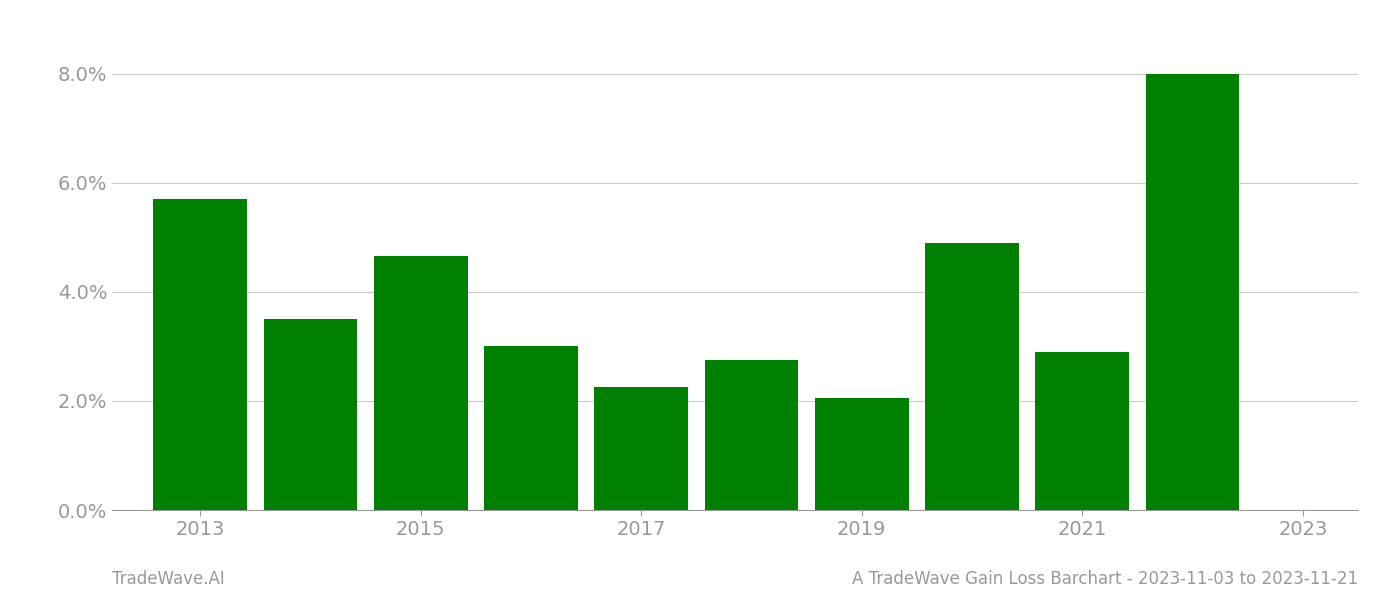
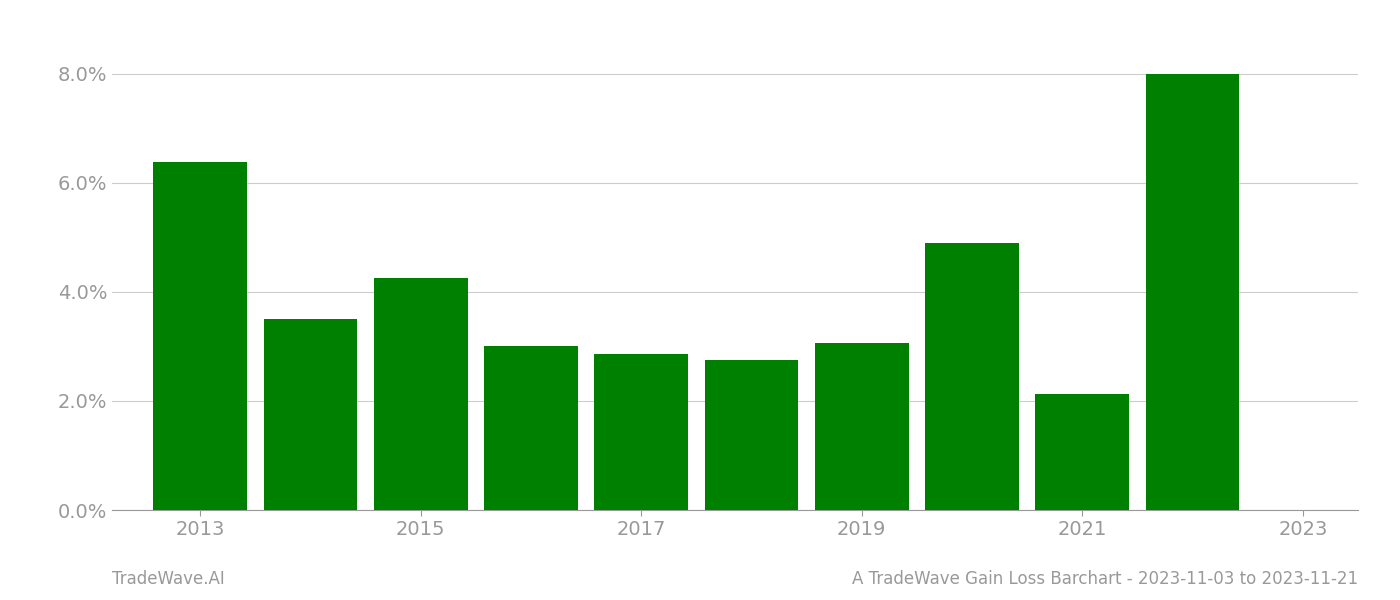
2013: 5.70% -> 6.38%
2015: 4.65% -> 4.26%
2017: 2.25% -> 2.86%
2019: 2.05% -> 3.06%
2021: 2.90% -> 2.12%
